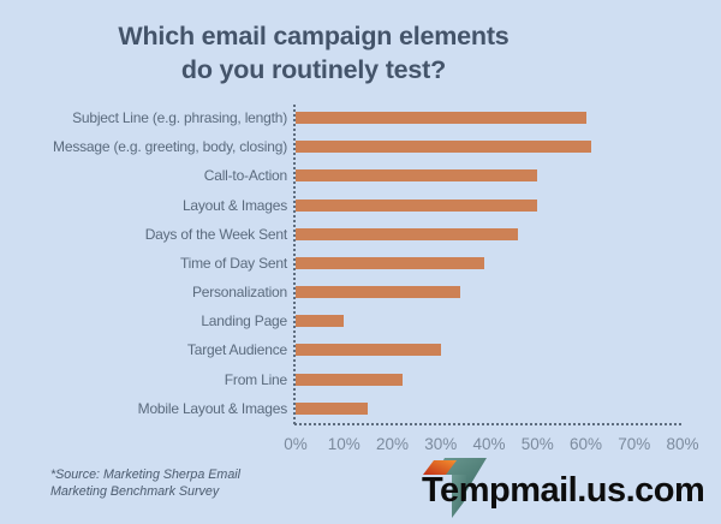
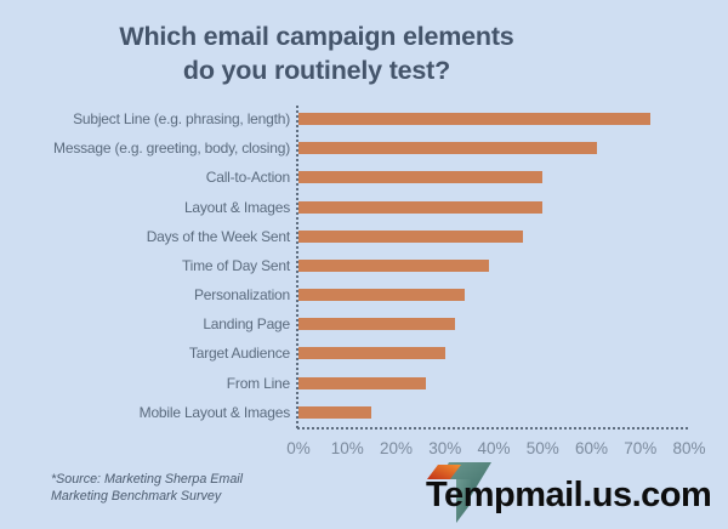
Subject Line (e.g. phrasing, length): 60% -> 72%
Landing Page: 10% -> 32%
From Line: 22% -> 26%
